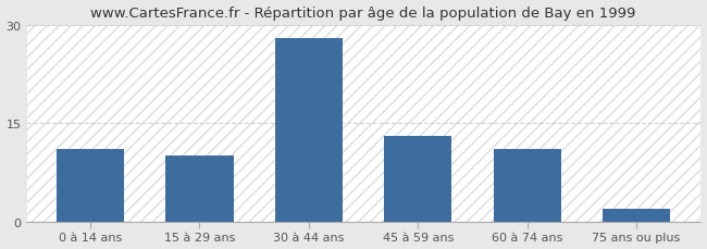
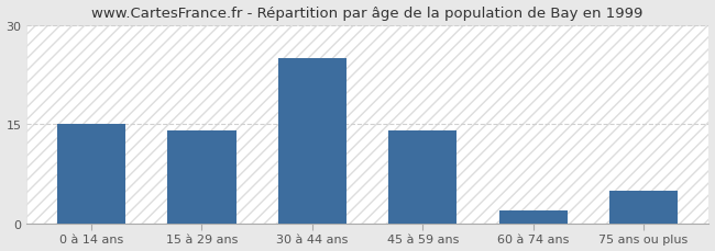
0 à 14 ans: 11 -> 15
15 à 29 ans: 10 -> 14
30 à 44 ans: 28 -> 25
45 à 59 ans: 13 -> 14
60 à 74 ans: 11 -> 2
75 ans ou plus: 2 -> 5
